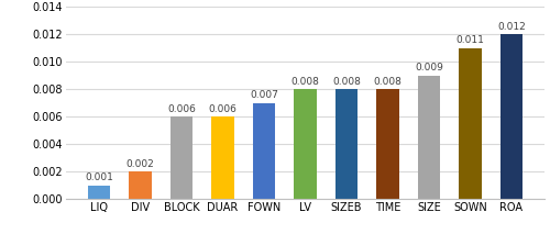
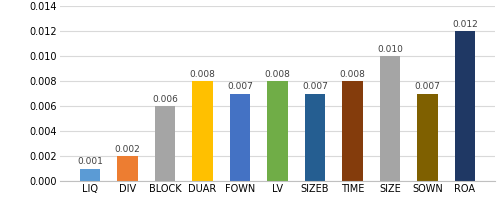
DUAR: 0.006 -> 0.008
SIZEB: 0.008 -> 0.007
SIZE: 0.009 -> 0.010
SOWN: 0.011 -> 0.007
